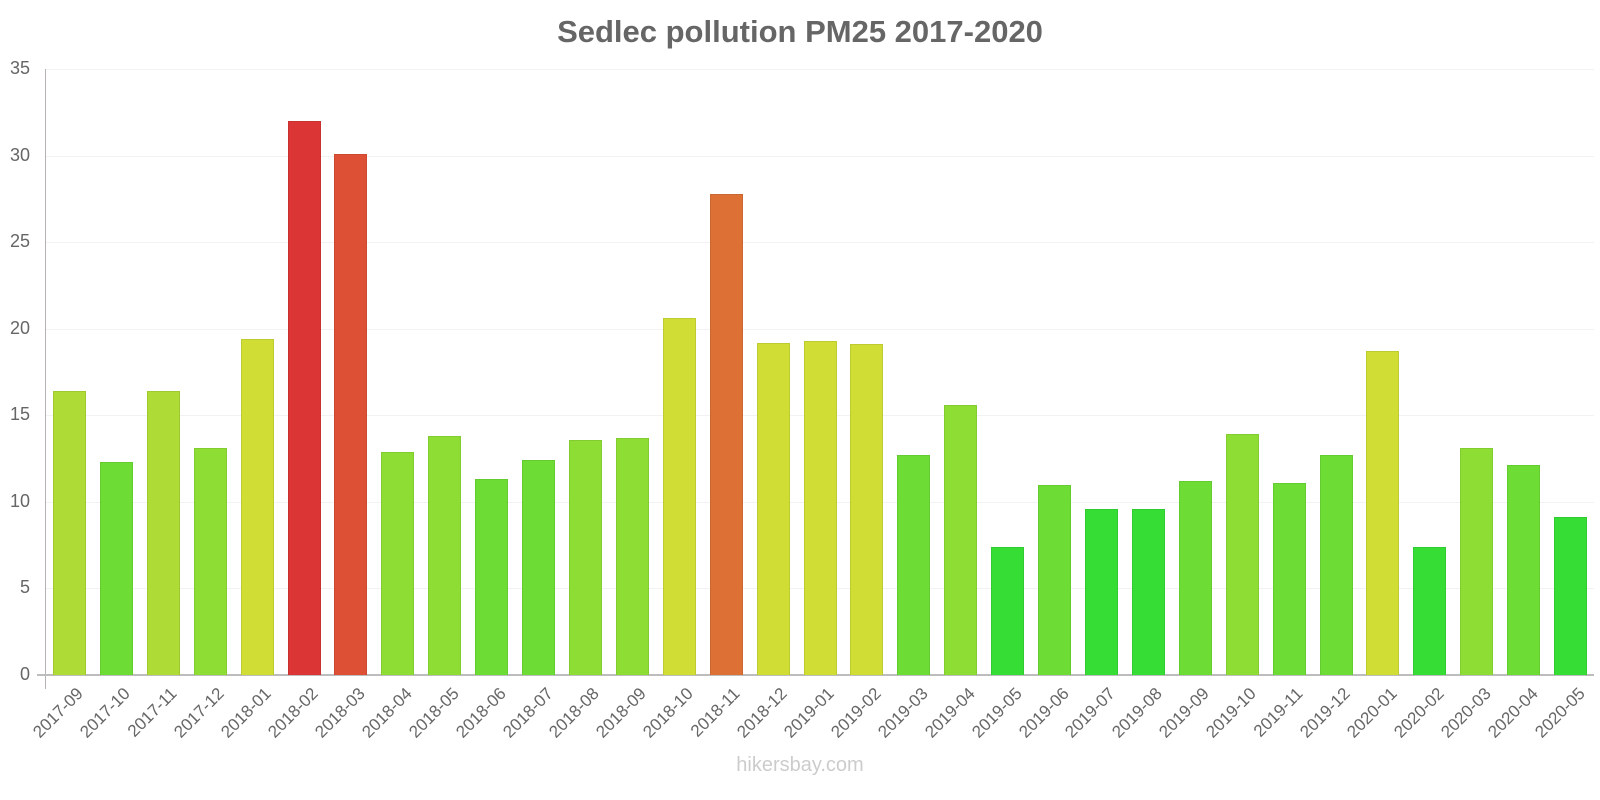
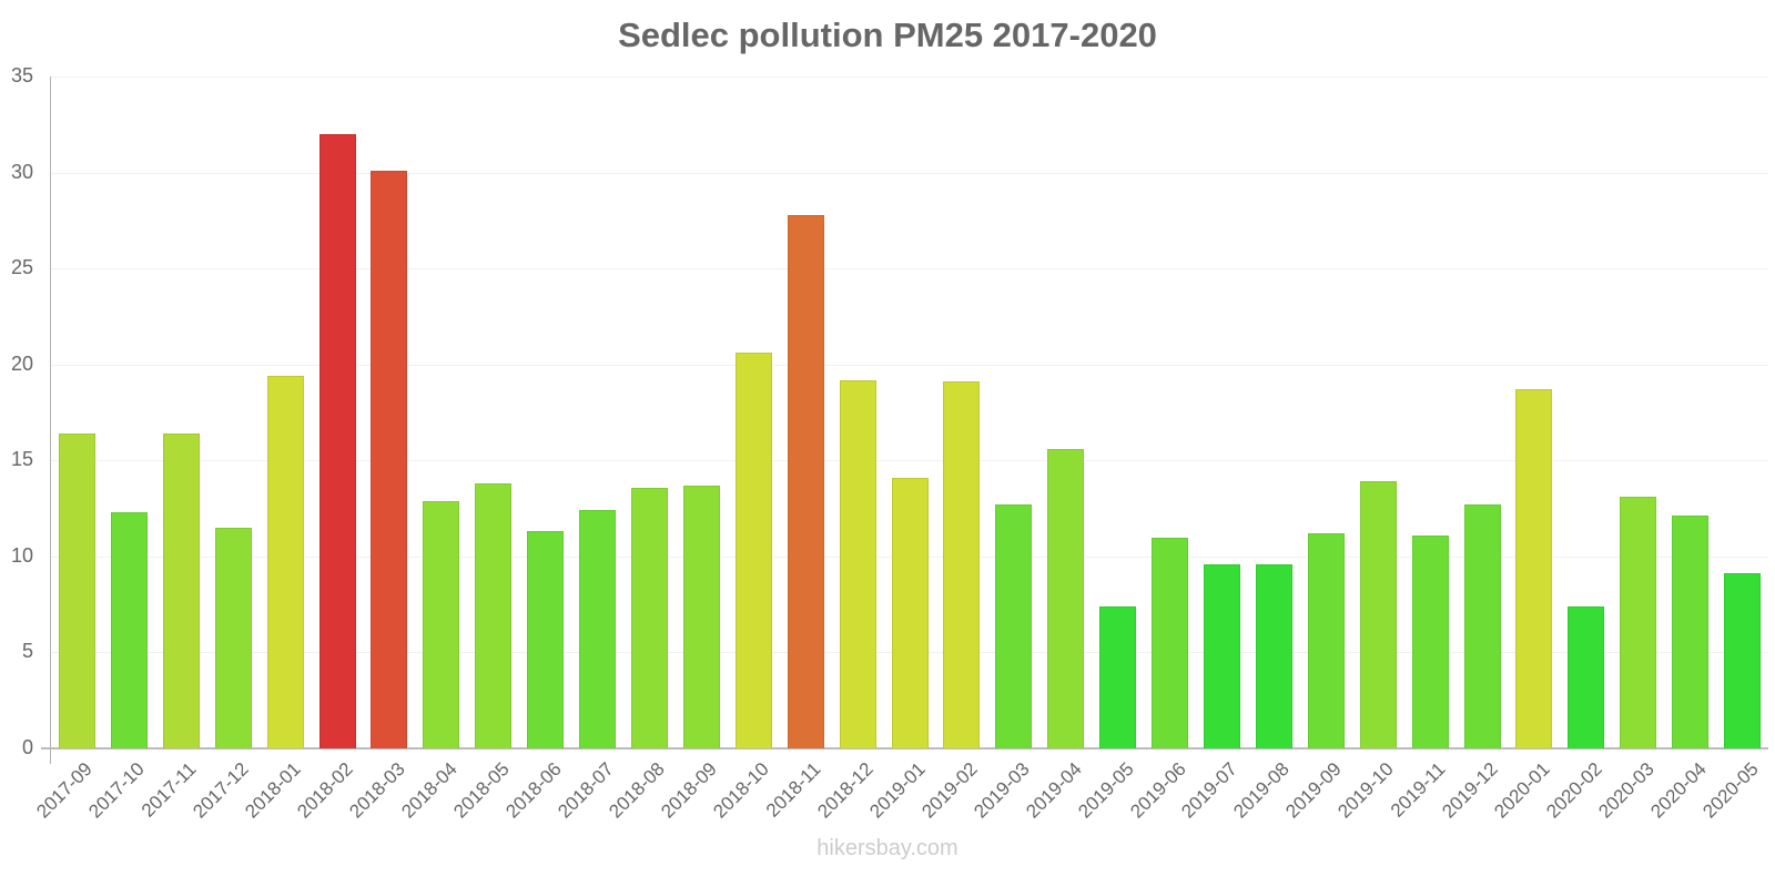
2017-12: 13.1 -> 11.5
2019-01: 19.3 -> 14.1
